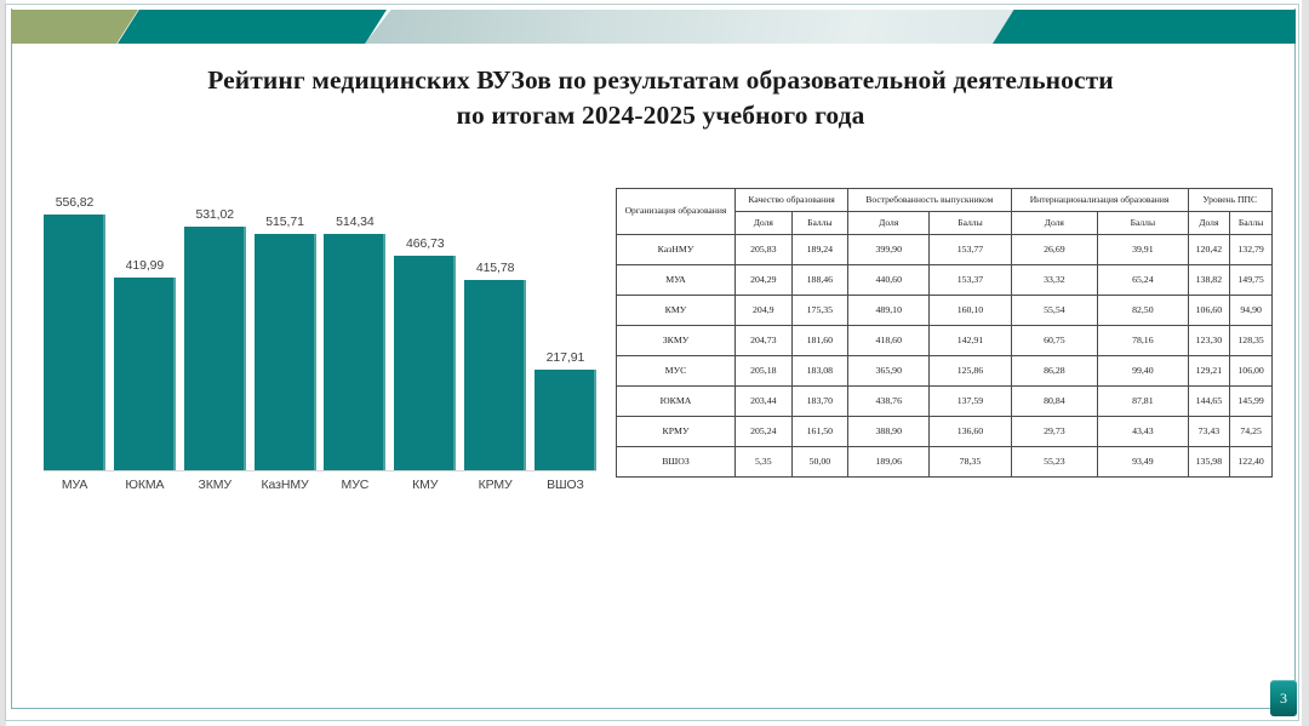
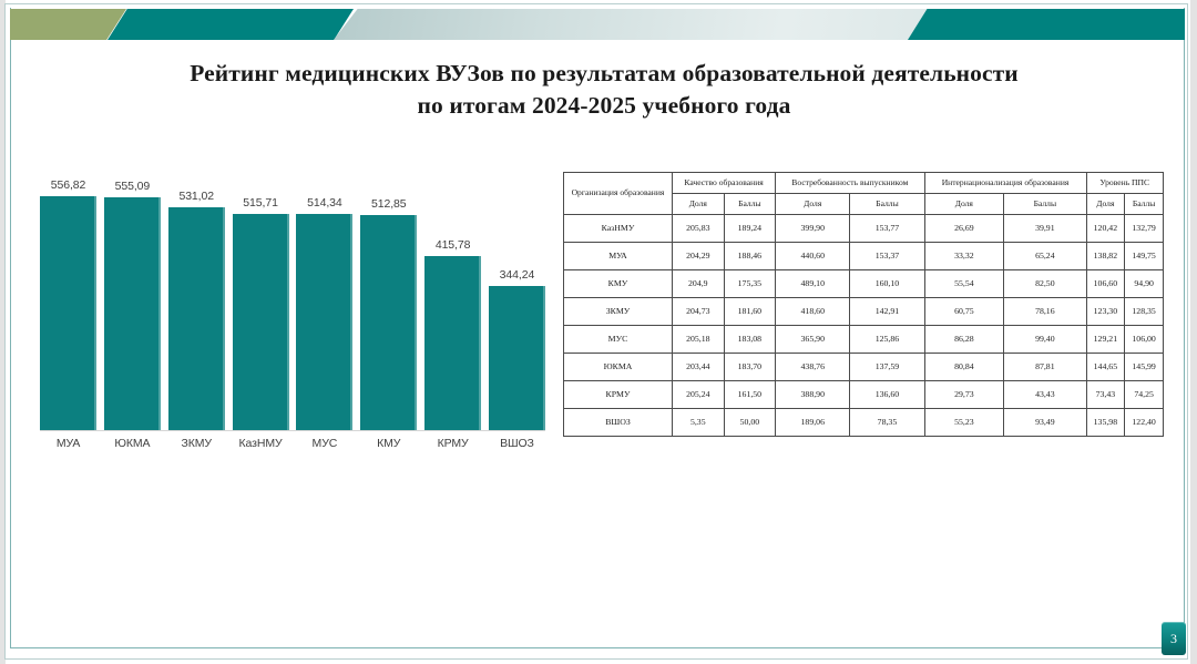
ЮКМА: 419,99 -> 555,09
КМУ: 466,73 -> 512,85
ВШОЗ: 217,91 -> 344,24
